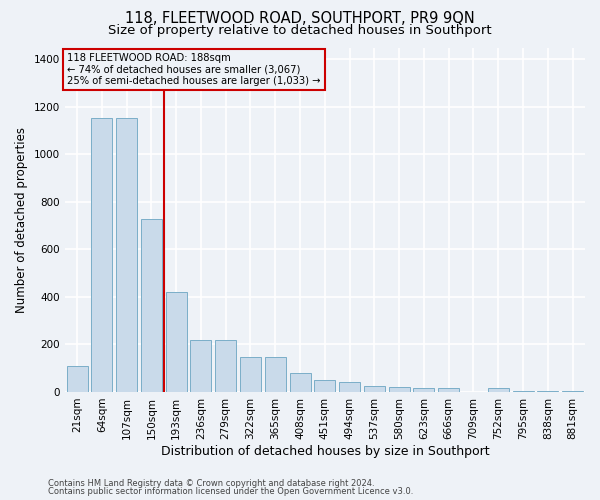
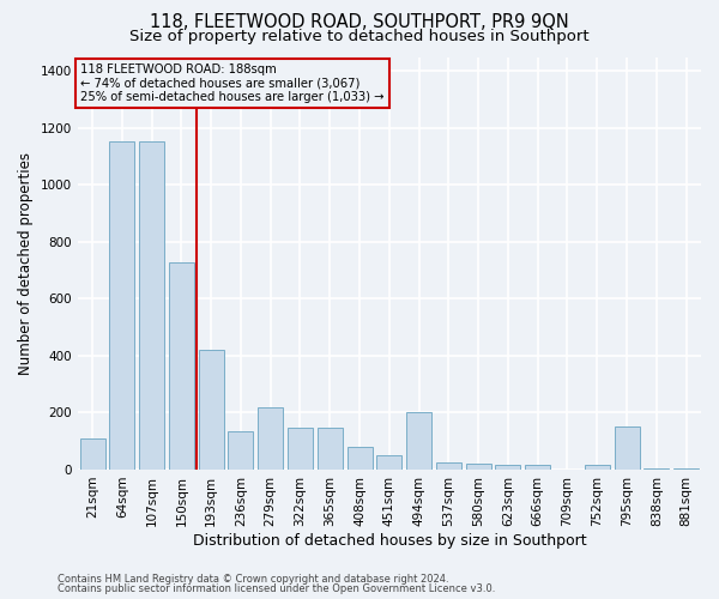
236sqm: 218 -> 135
494sqm: 42 -> 200
795sqm: 5 -> 150
